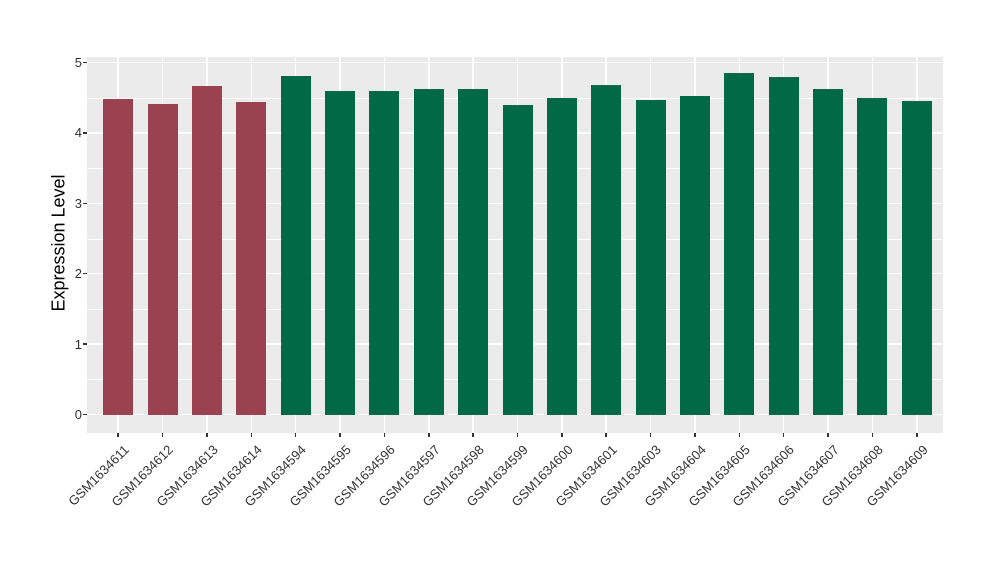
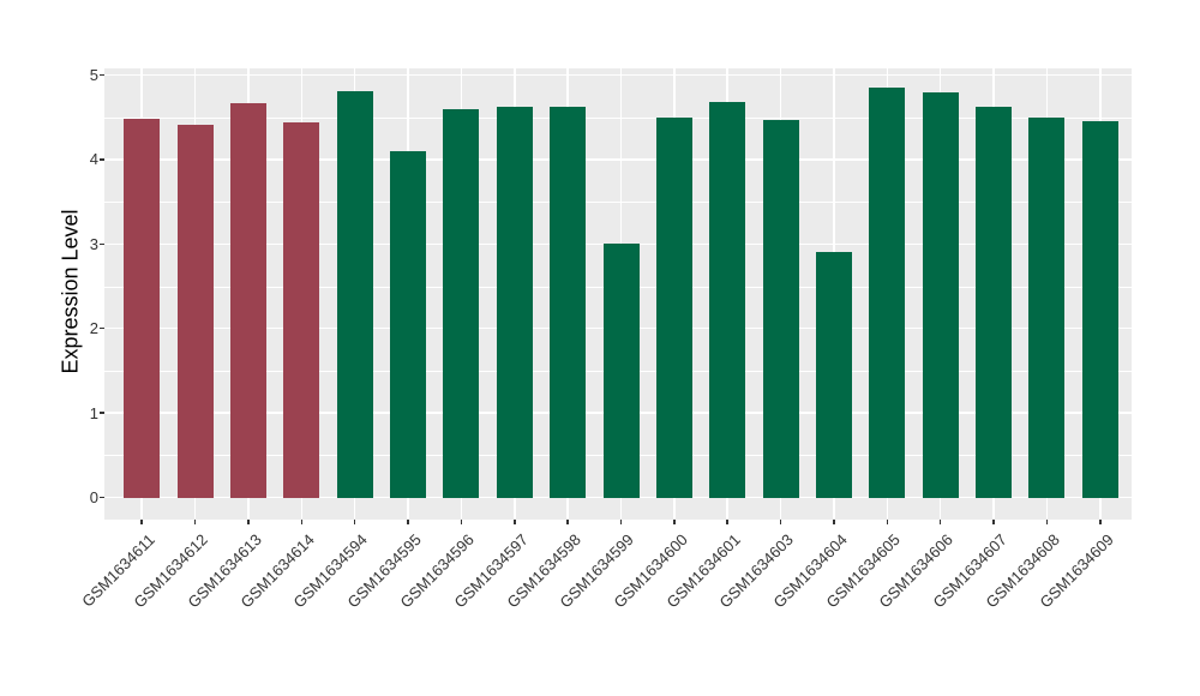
GSM1634595: 4.6 -> 4.1
GSM1634599: 4.4 -> 3.0
GSM1634604: 4.5 -> 2.9
